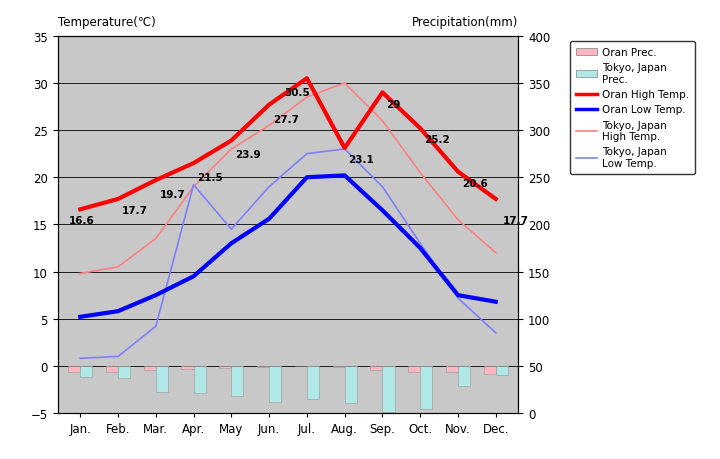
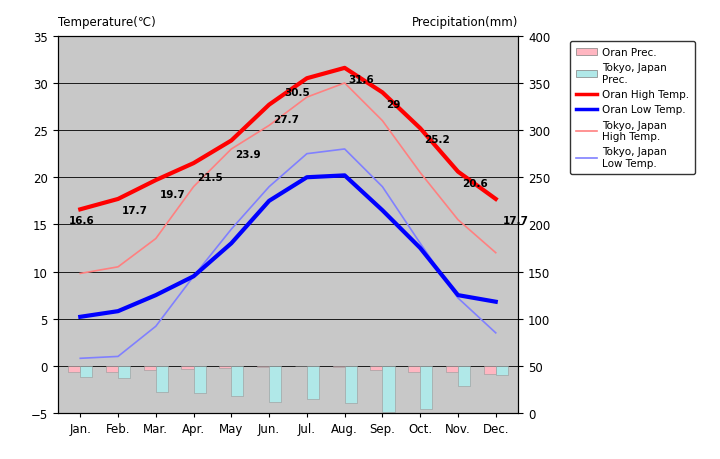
Tokyo, Japan Low Temp./Apr.: 19.2 -> 9.5
Oran Low Temp./Jun.: 15.6 -> 17.5
Oran High Temp./Aug.: 23.1 -> 31.6
